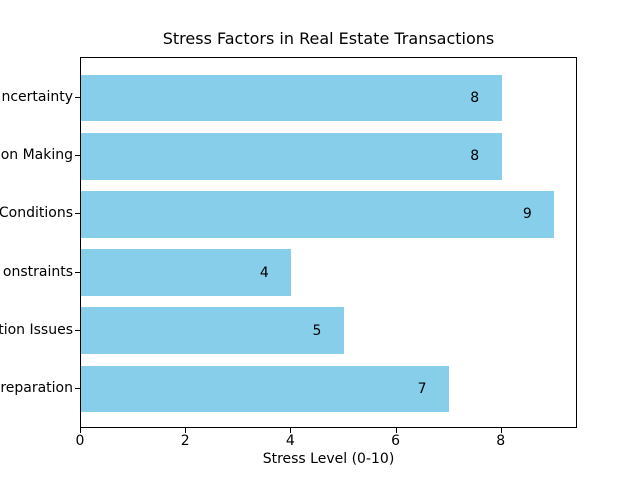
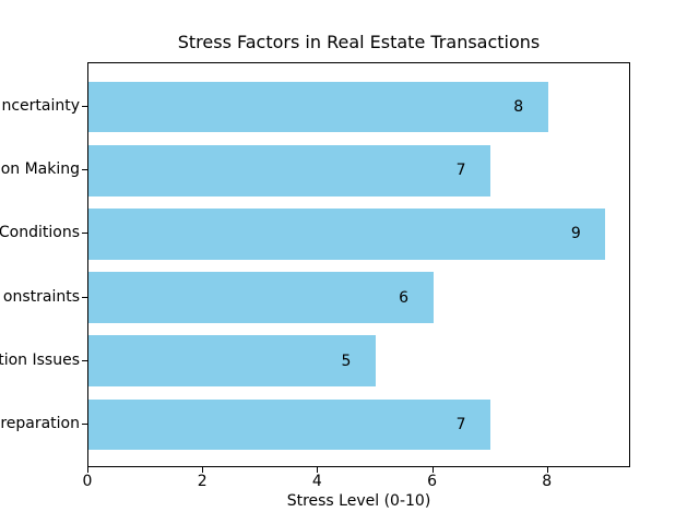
on Making: 8 -> 7
onstraints: 4 -> 6
